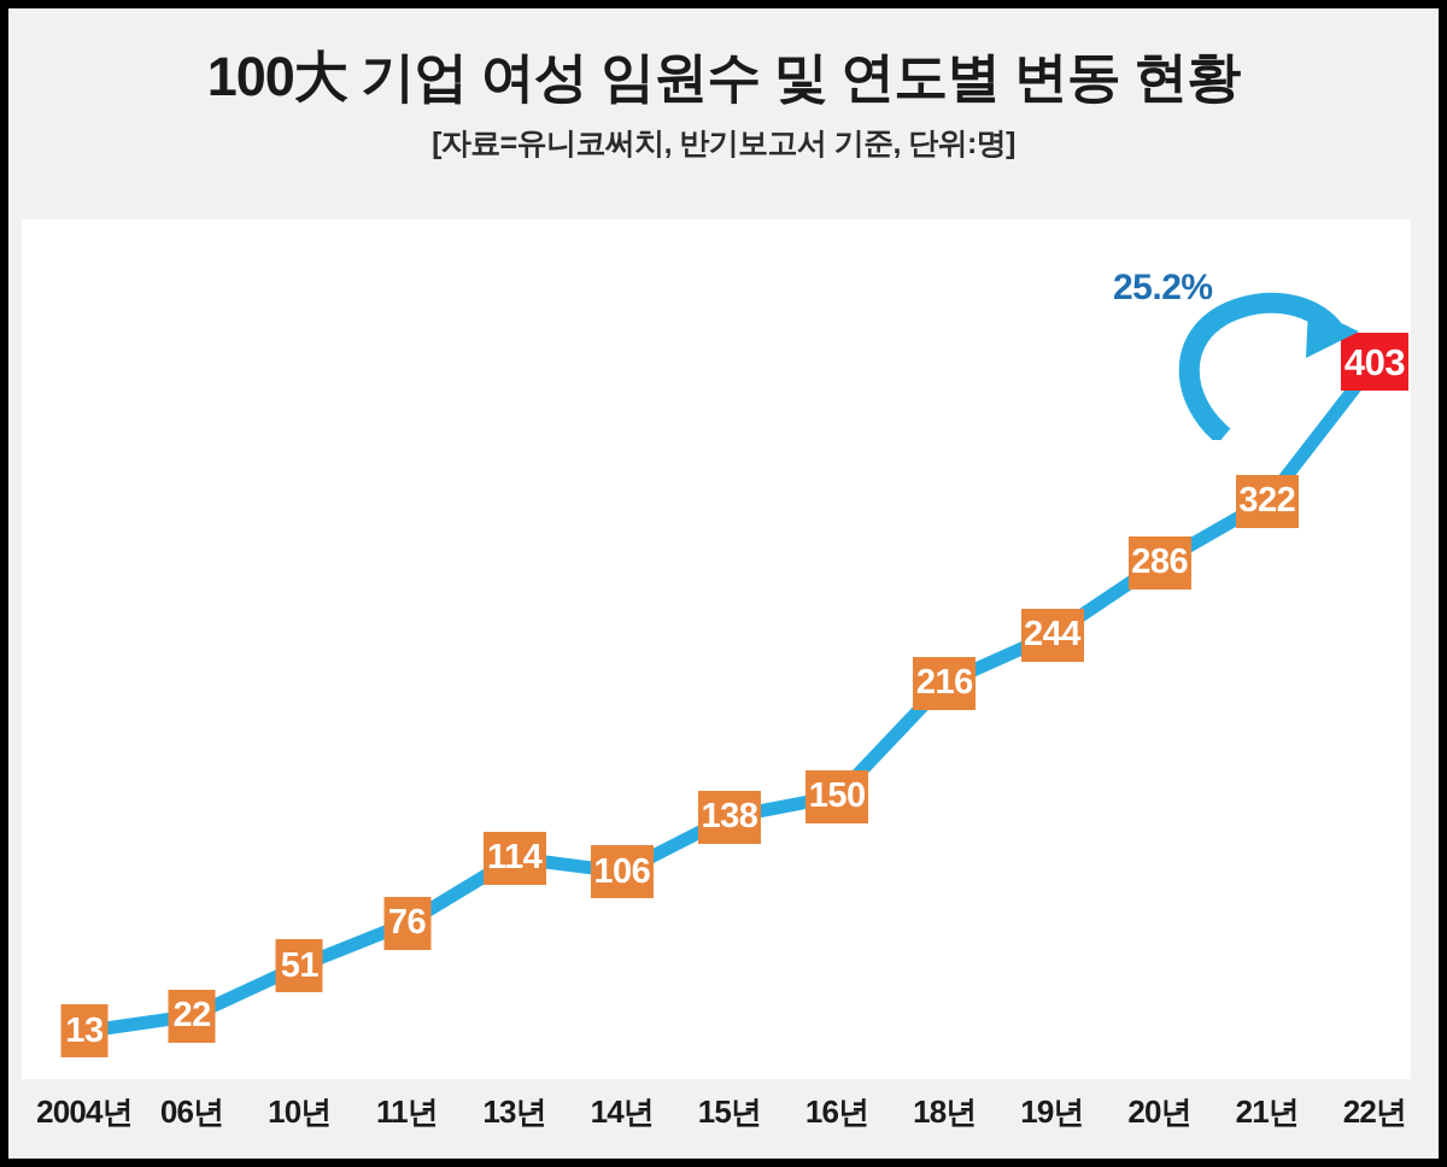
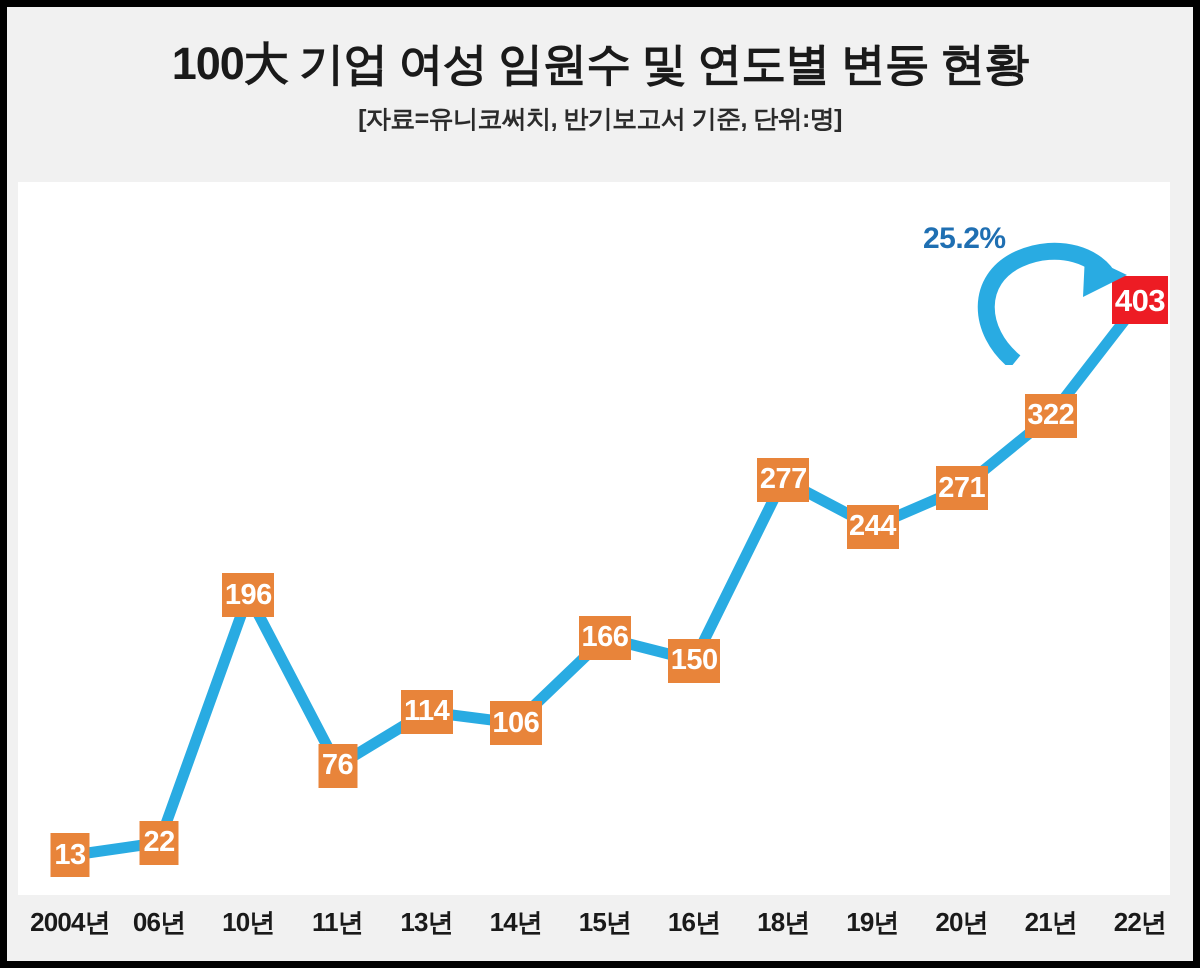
10년: 51 -> 196
15년: 138 -> 166
18년: 216 -> 277
20년: 286 -> 271
